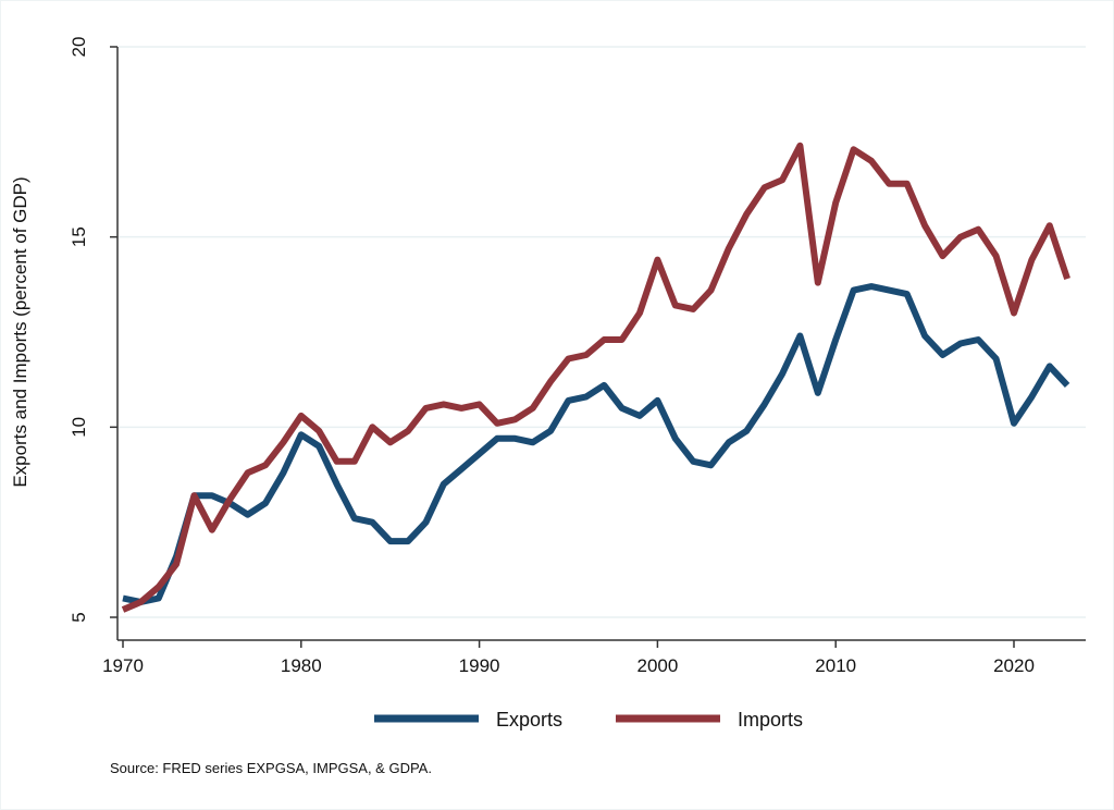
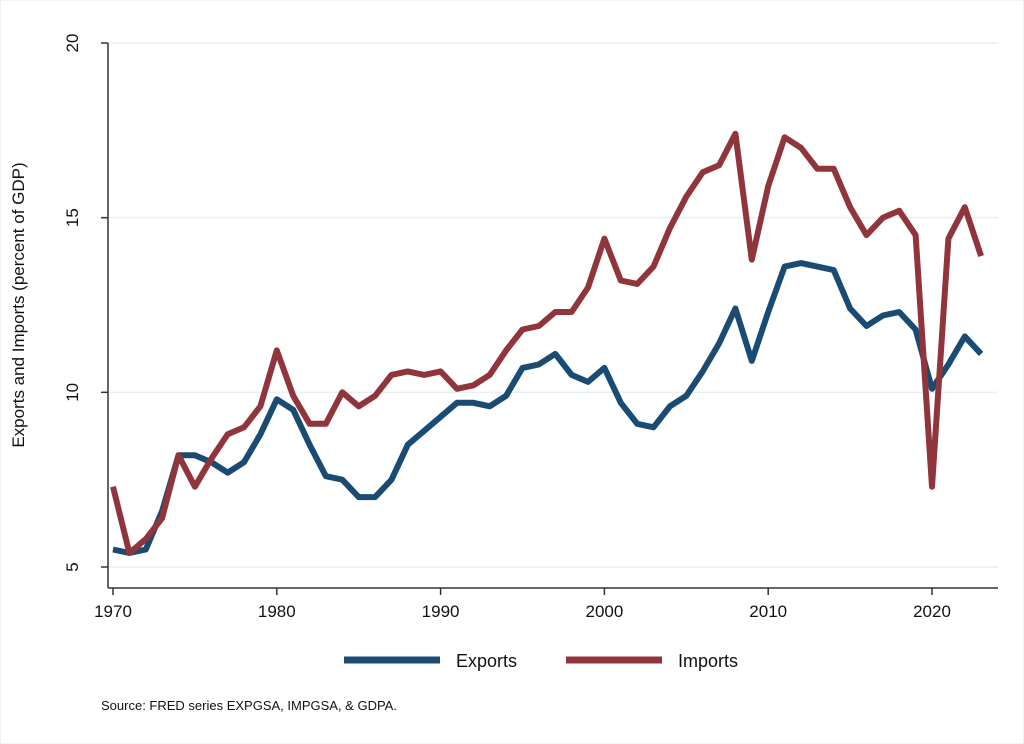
Imports/1970: 5.2 -> 7.3
Imports/1980: 10.3 -> 11.2
Imports/2020: 13.0 -> 7.3
